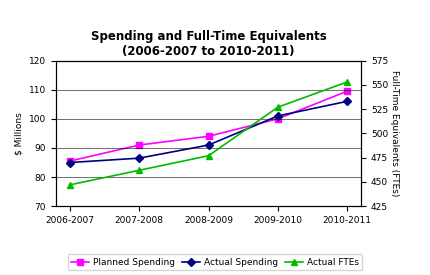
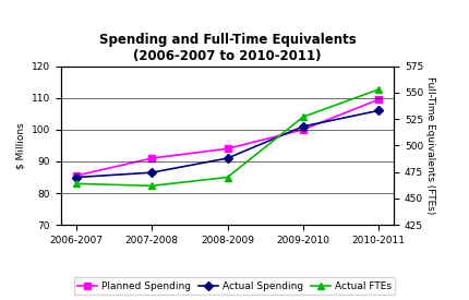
Actual FTEs/2006-2007: 447 -> 464
Actual FTEs/2008-2009: 477 -> 470
